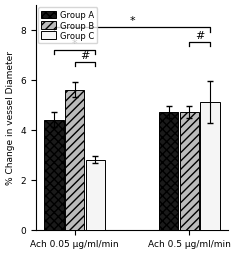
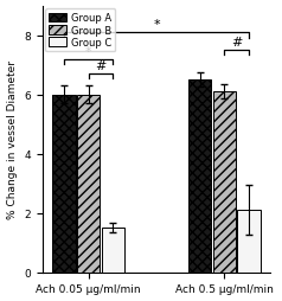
Group A/Ach 0.05 μg/ml/min: 4.4 -> 6.0
Group B/Ach 0.05 μg/ml/min: 5.6 -> 6.0
Group C/Ach 0.05 μg/ml/min: 2.8 -> 1.5
Group A/Ach 0.5 μg/ml/min: 4.7 -> 6.5
Group B/Ach 0.5 μg/ml/min: 4.7 -> 6.1
Group C/Ach 0.5 μg/ml/min: 5.1 -> 2.1
